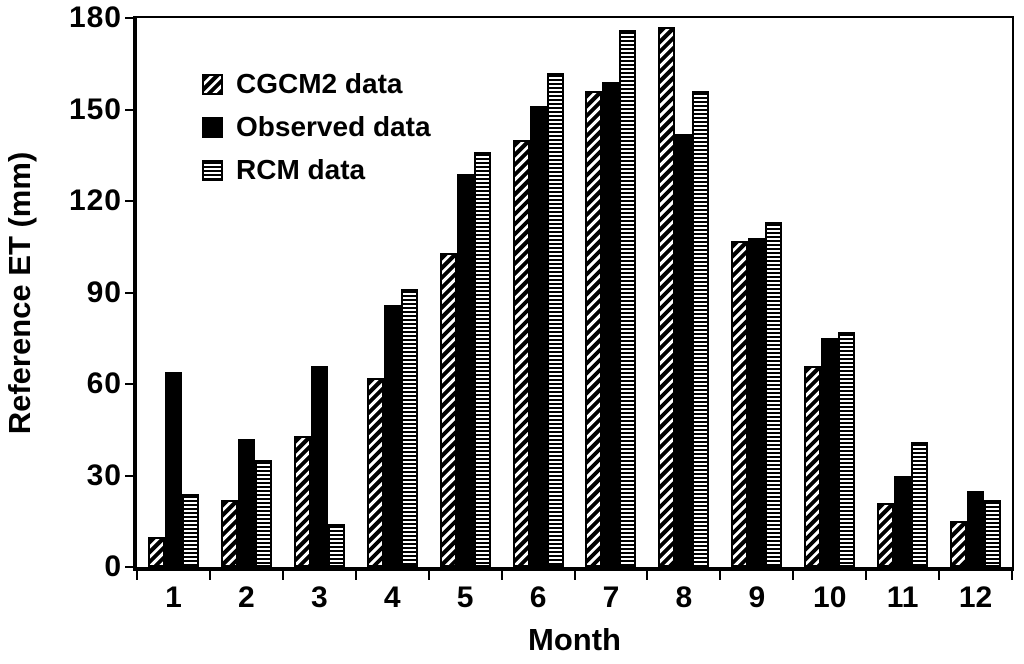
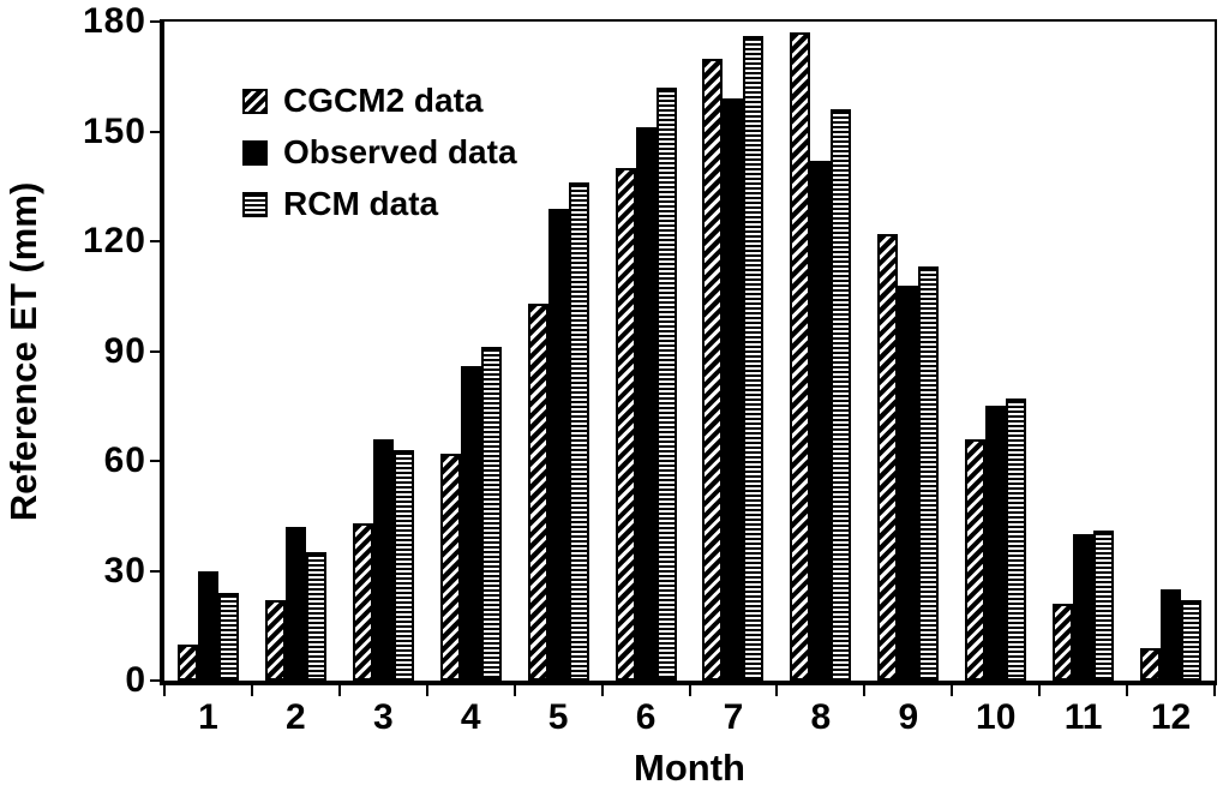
Observed data/1: 64 -> 30
RCM data/3: 14 -> 63
CGCM2 data/7: 156 -> 170
CGCM2 data/9: 107 -> 122
Observed data/11: 30 -> 40
CGCM2 data/12: 15 -> 9
